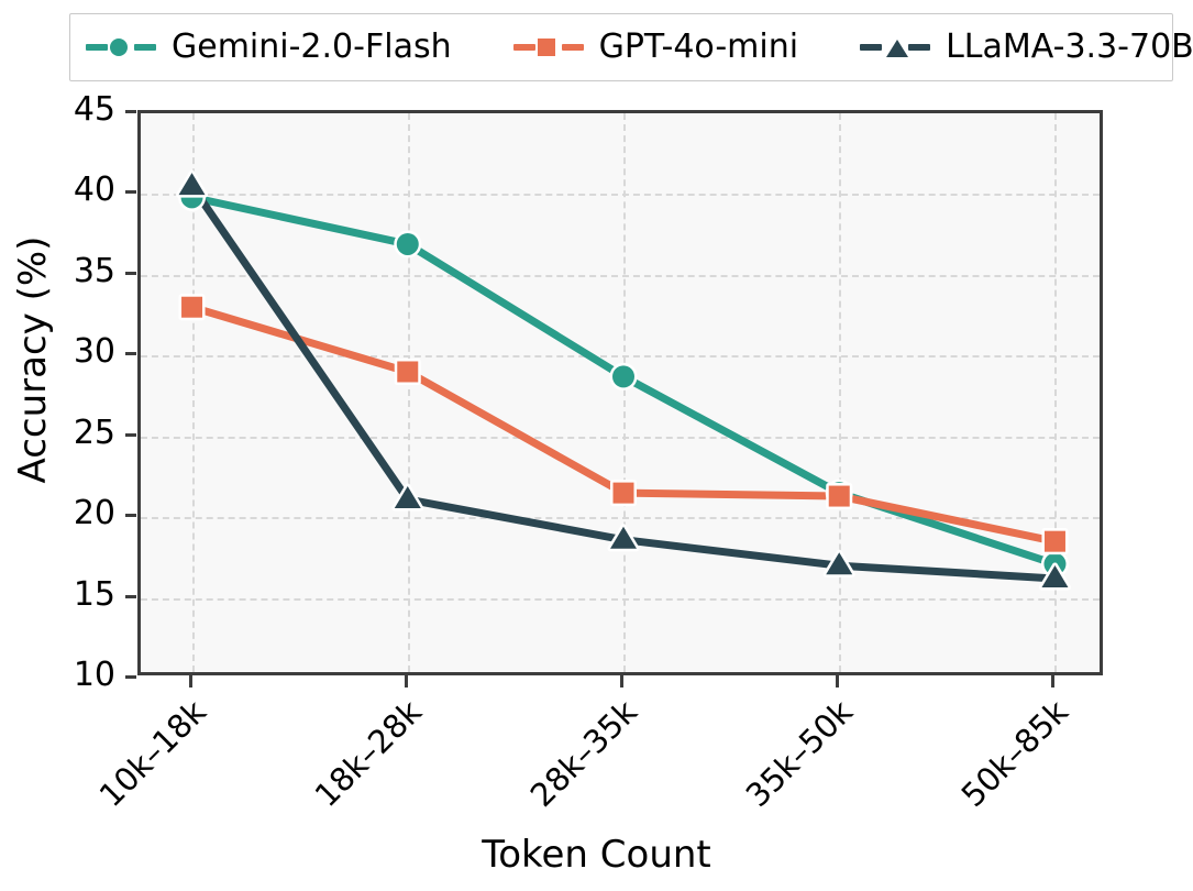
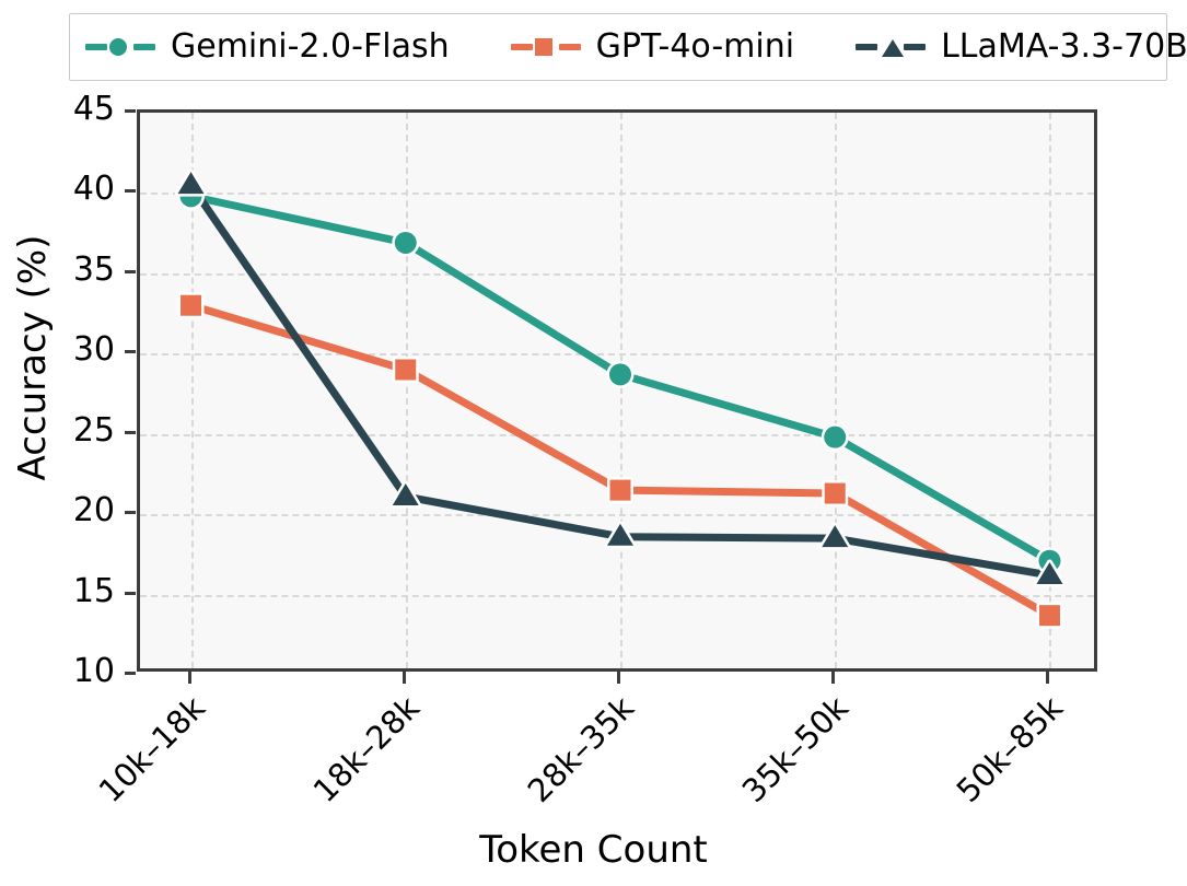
Gemini-2.0-Flash/35k–50k: 21.5 -> 24.8
LLaMA-3.3-70B/35k–50k: 17.0 -> 18.5
GPT-4o-mini/50k–85k: 18.5 -> 13.7
